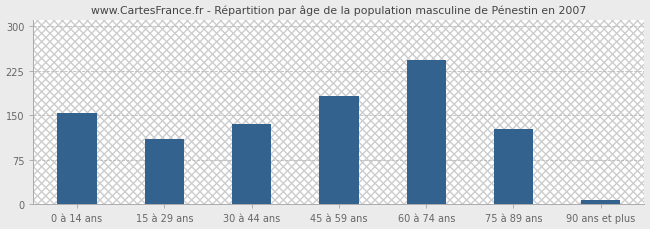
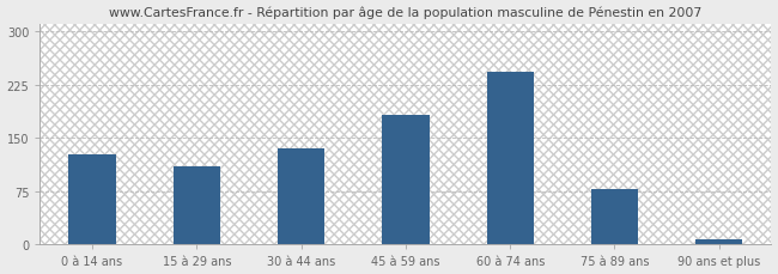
0 à 14 ans: 154 -> 127
75 à 89 ans: 126 -> 78
